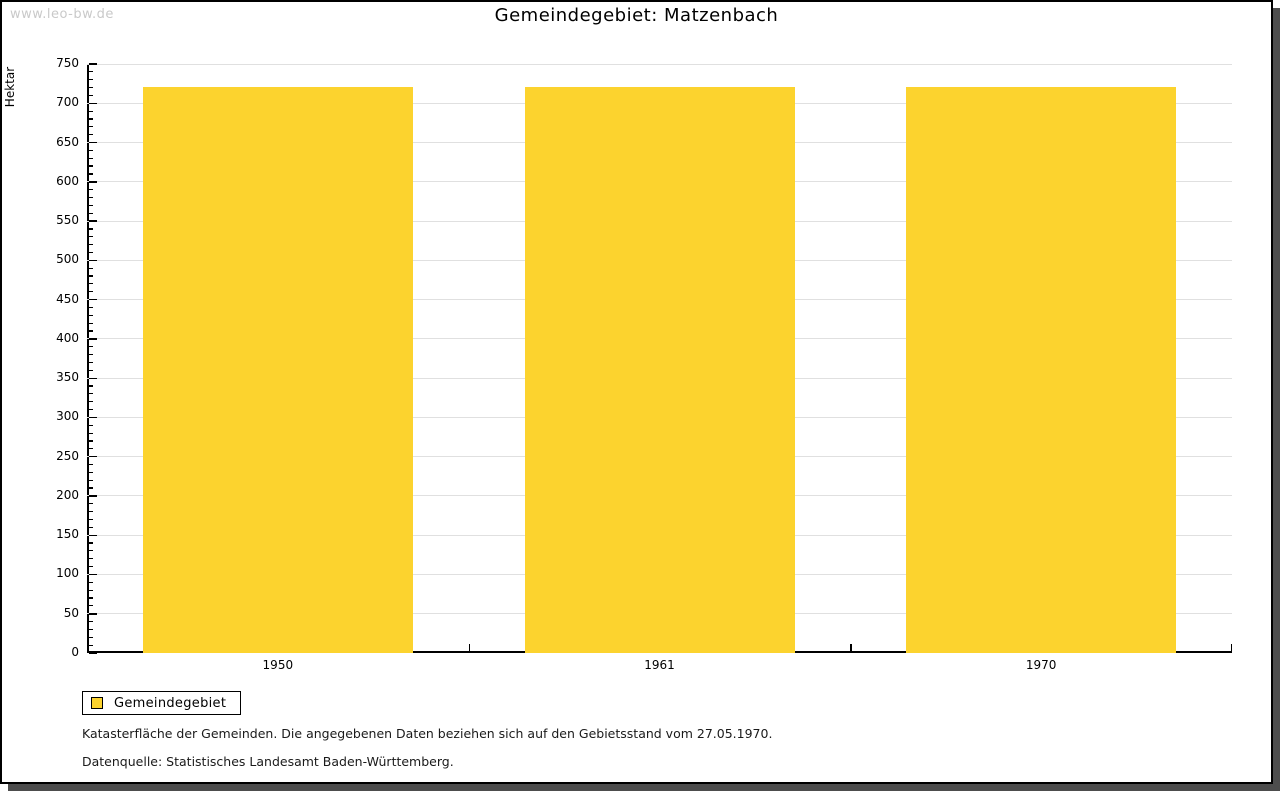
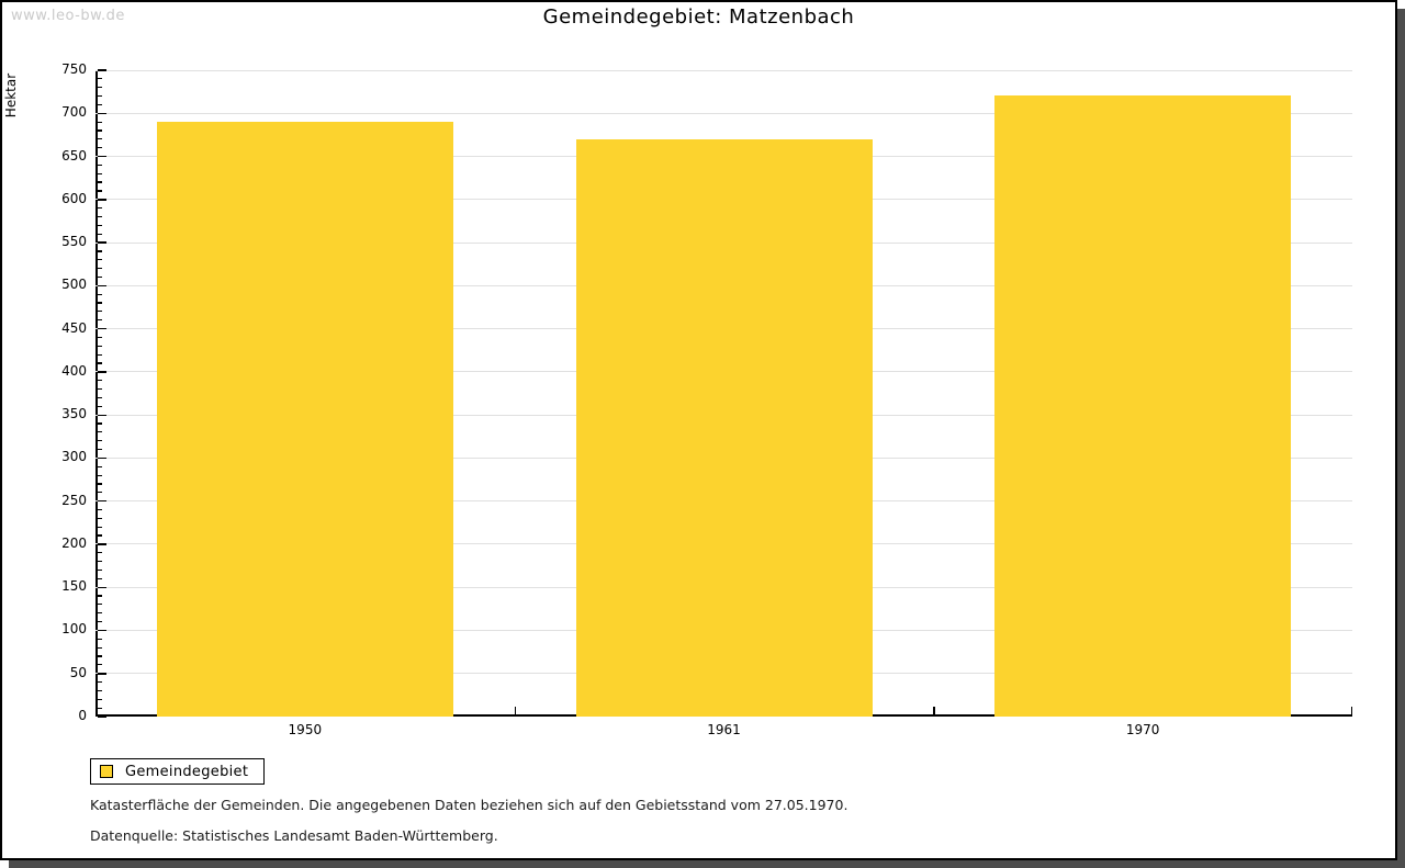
1950: 720 -> 690
1961: 720 -> 670
